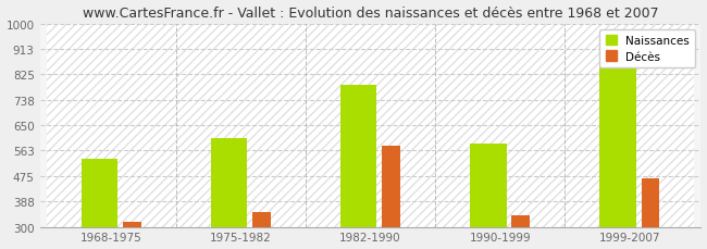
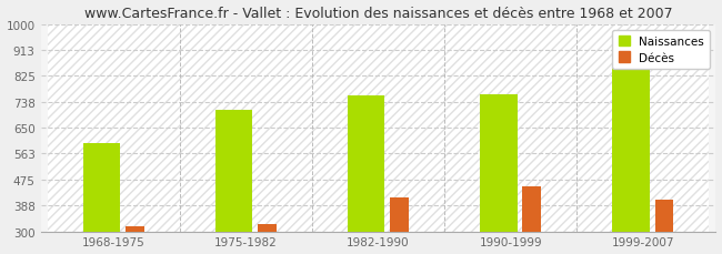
Naissances/1968-1975: 535 -> 597
Naissances/1975-1982: 605 -> 710
Décès/1975-1982: 350 -> 323
Naissances/1982-1990: 790 -> 760
Décès/1982-1990: 580 -> 415
Naissances/1990-1999: 585 -> 762
Décès/1990-1999: 340 -> 450
Décès/1999-2007: 465 -> 407
